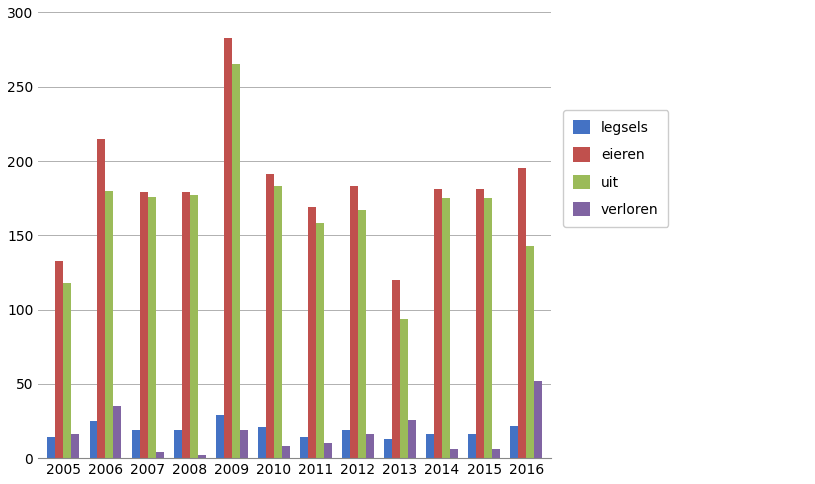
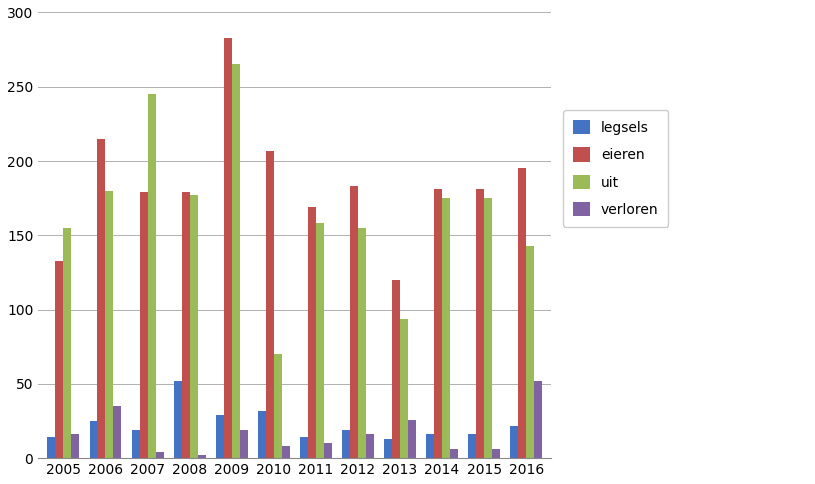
uit/2005: 118 -> 155
uit/2007: 176 -> 245
legsels/2008: 19 -> 52
legsels/2010: 21 -> 32
eieren/2010: 191 -> 207
uit/2010: 183 -> 70
uit/2012: 167 -> 155
